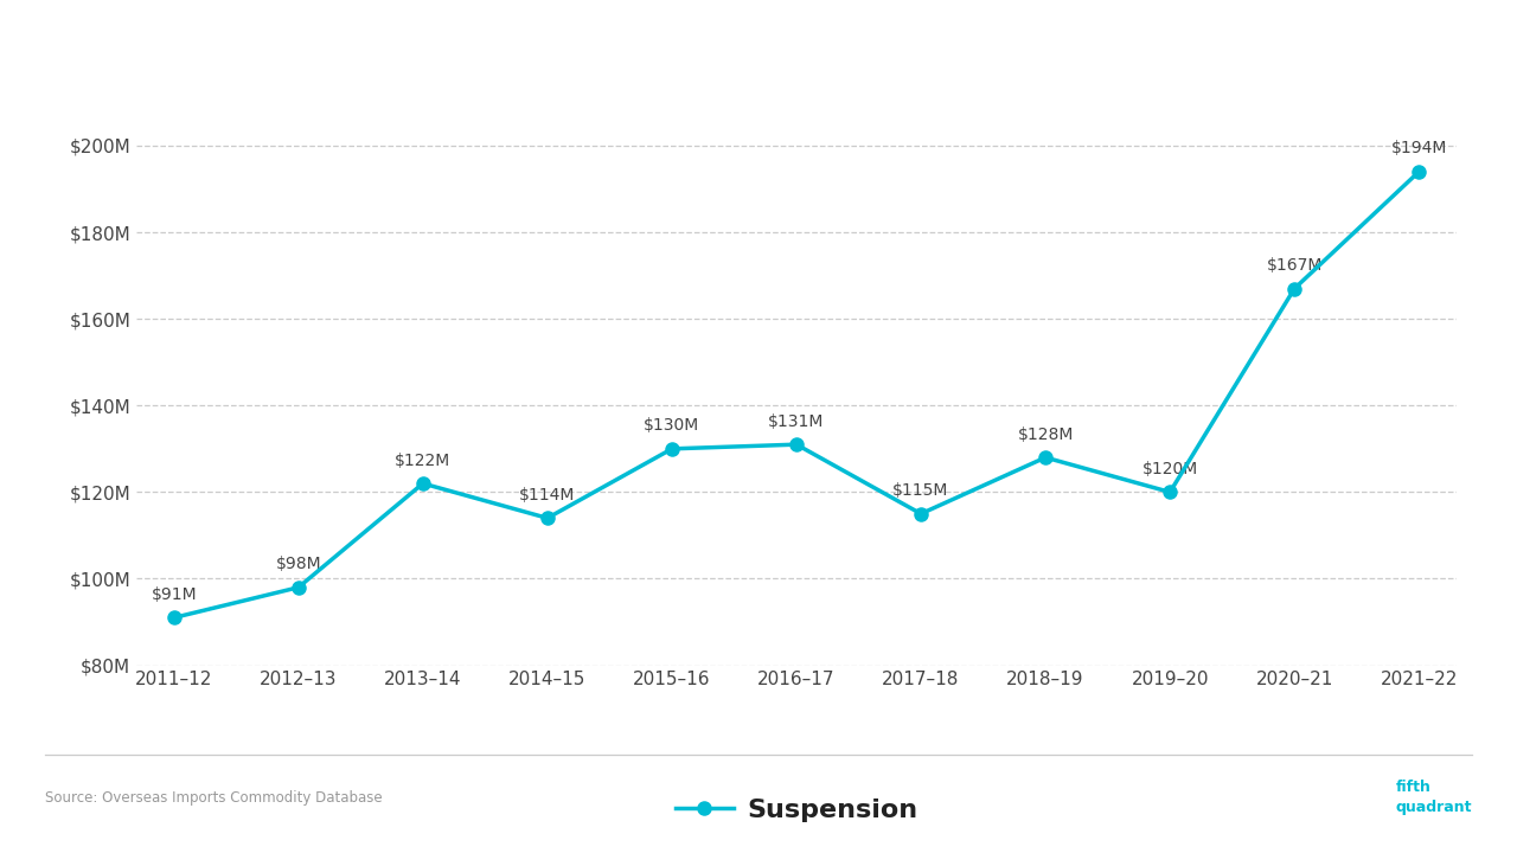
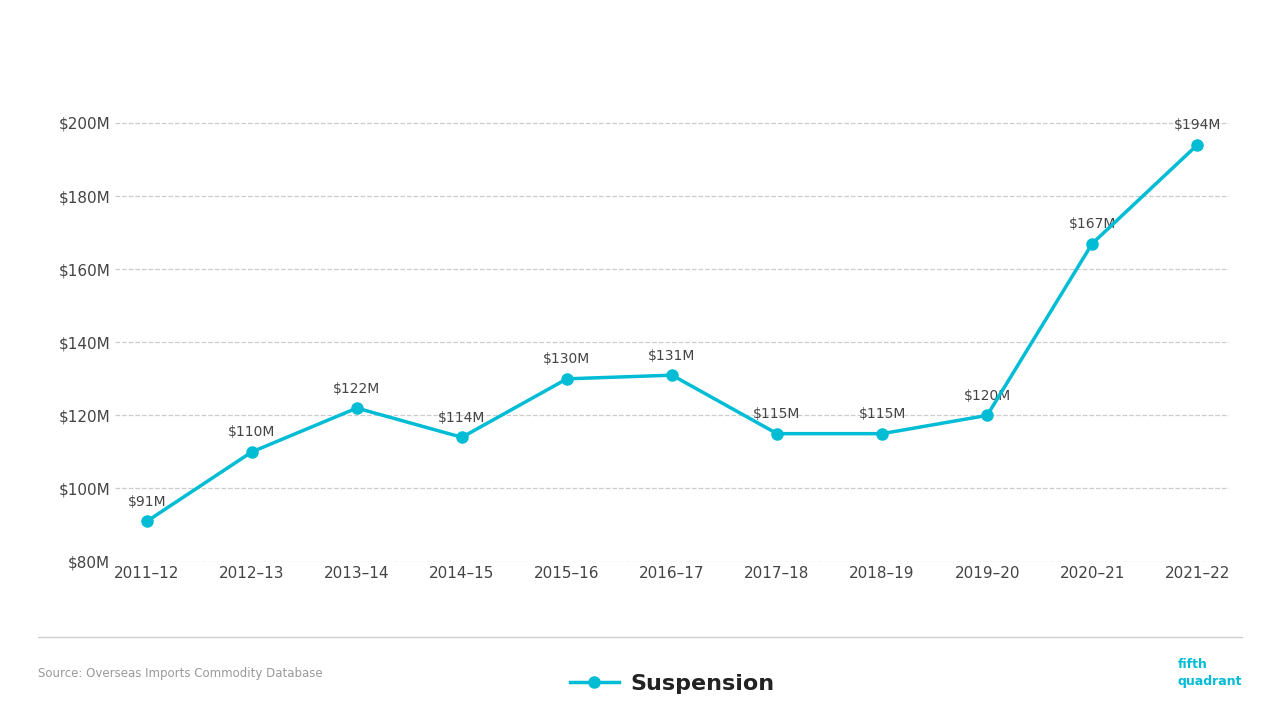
2012–13: $98M -> $110M
2018–19: $128M -> $115M
